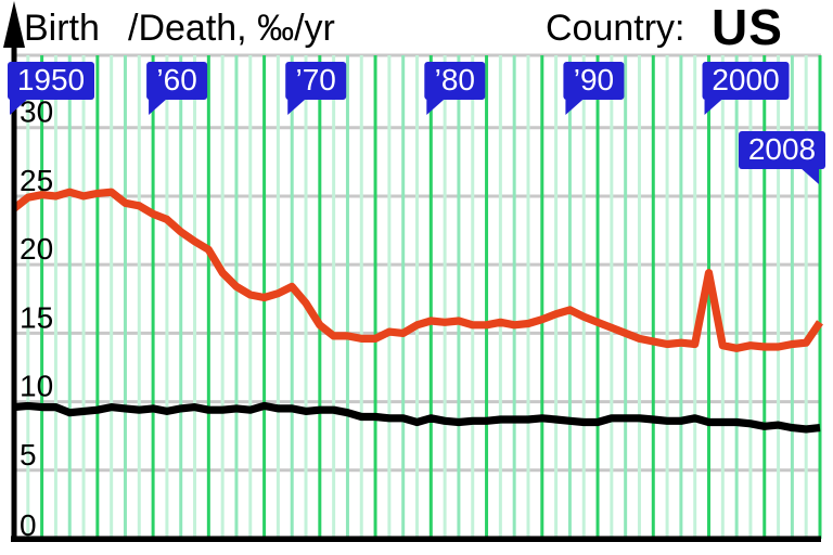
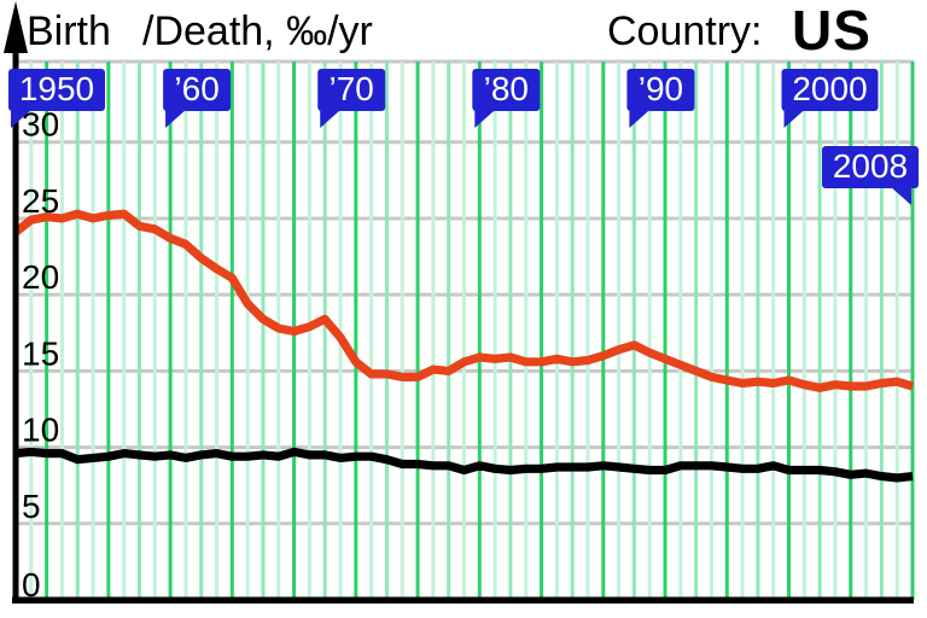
Birth/2000: 19.4 -> 14.4
Birth/2008: 15.8 -> 14.0
